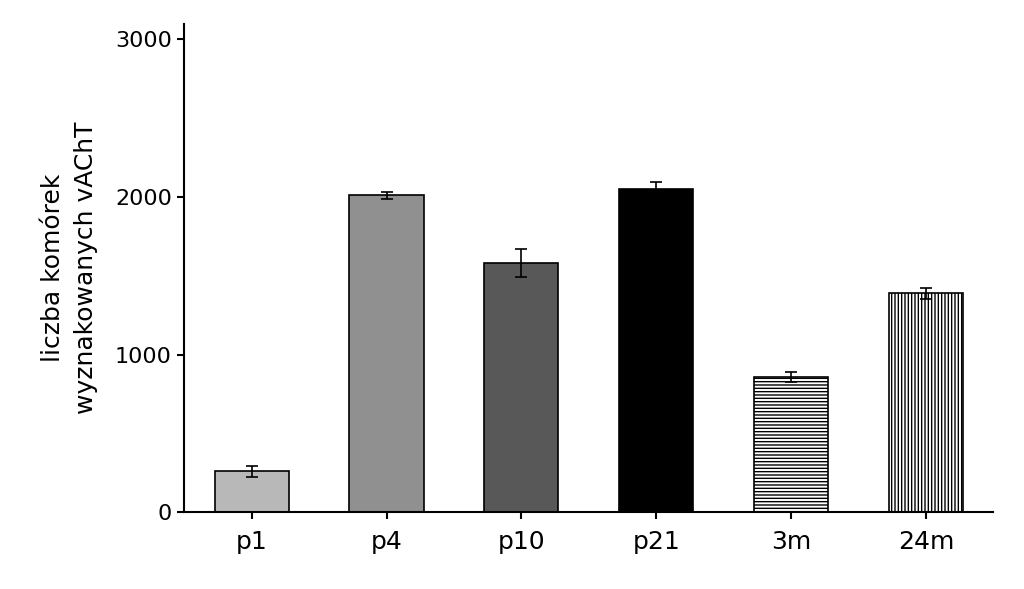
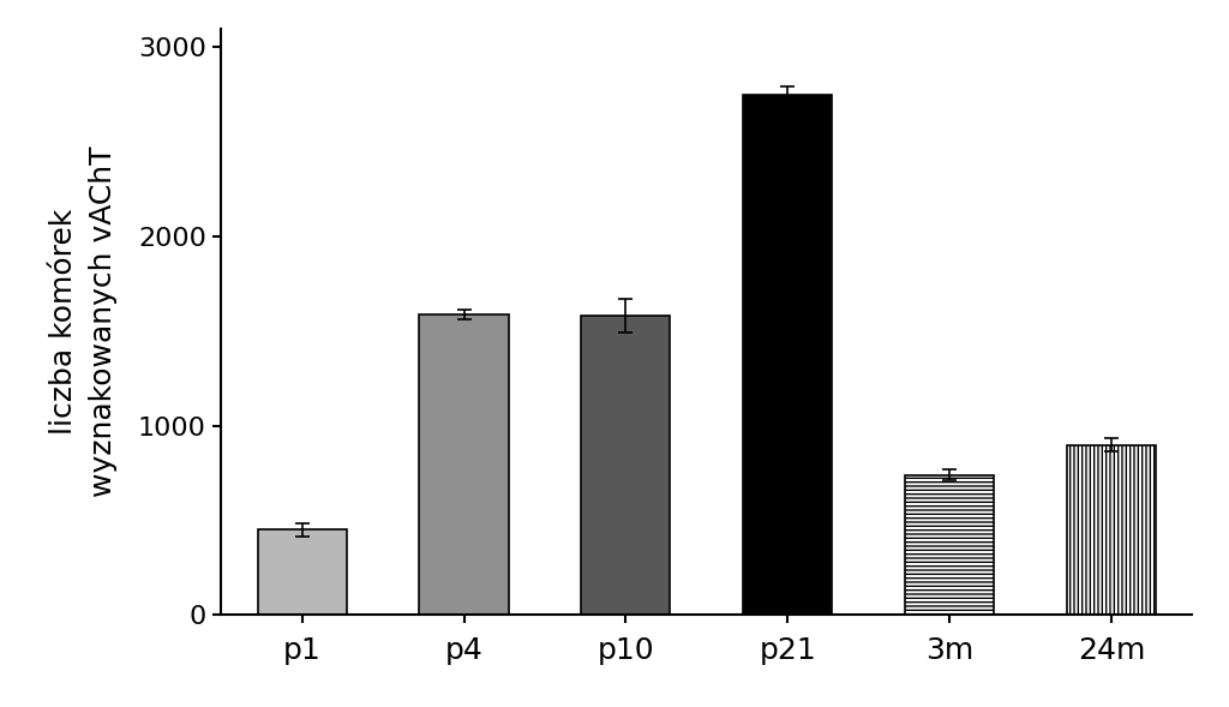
p1: 260 -> 450
p4: 2010 -> 1590
p21: 2050 -> 2750
3m: 860 -> 740
24m: 1390 -> 900
